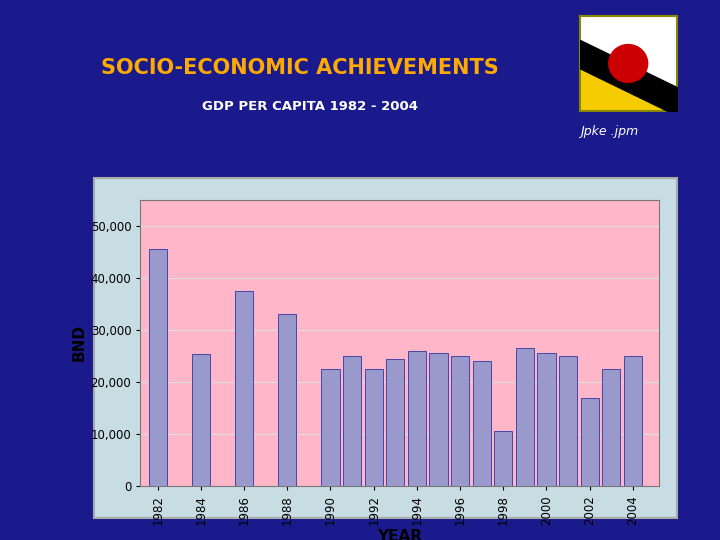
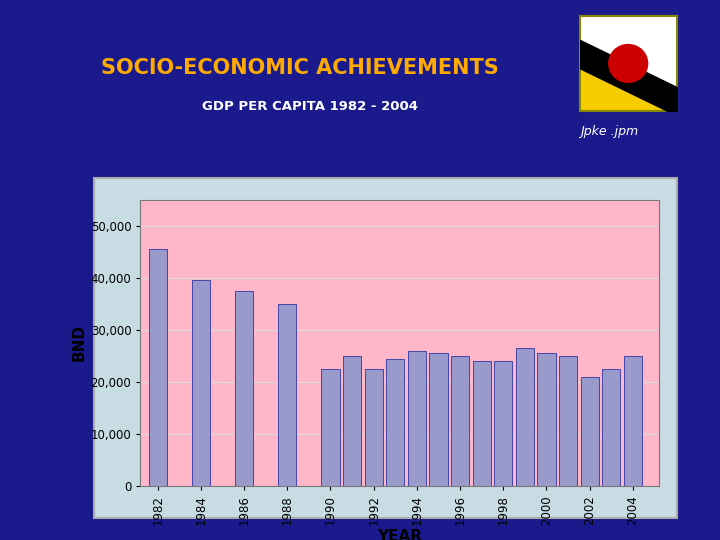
1984: 25,400 -> 39,500
1988: 33,000 -> 35,000
1998: 10,600 -> 24,000
2002: 17,000 -> 21,000
